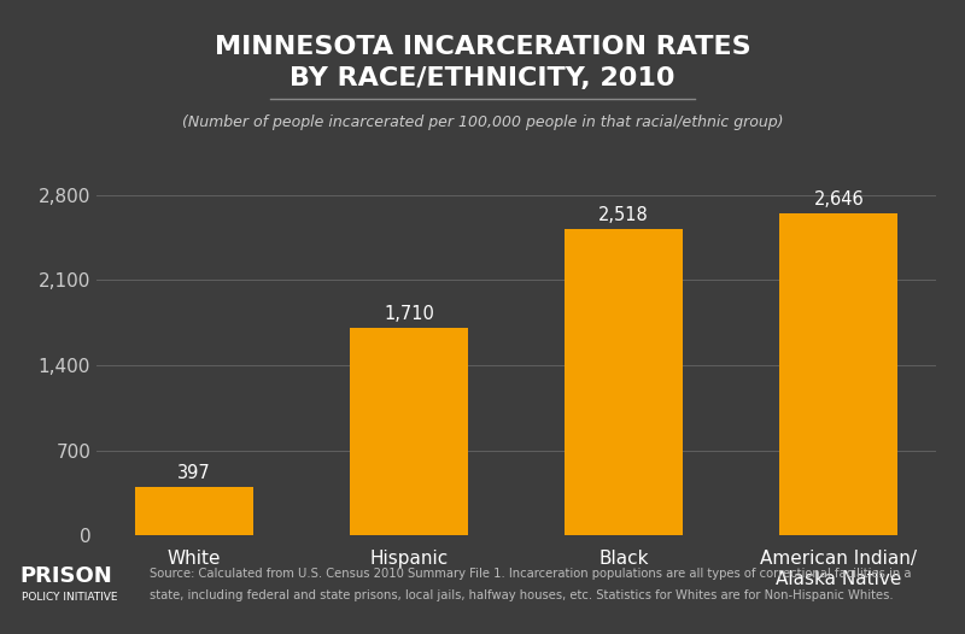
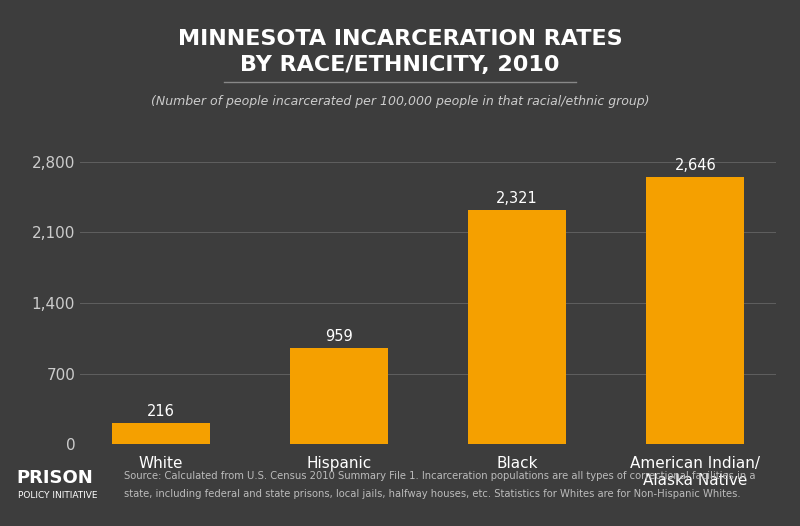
White: 397 -> 216
Hispanic: 1,710 -> 959
Black: 2,518 -> 2,321
